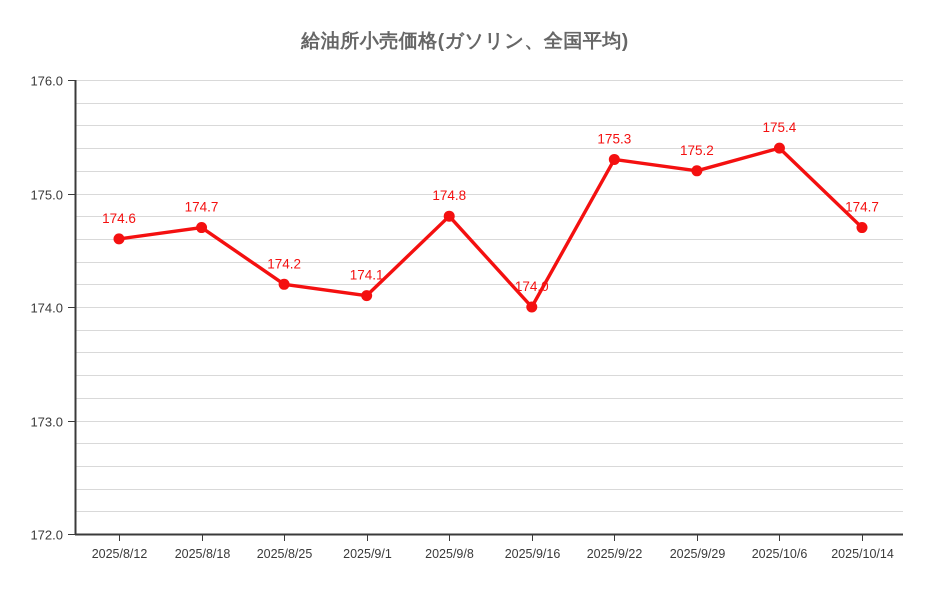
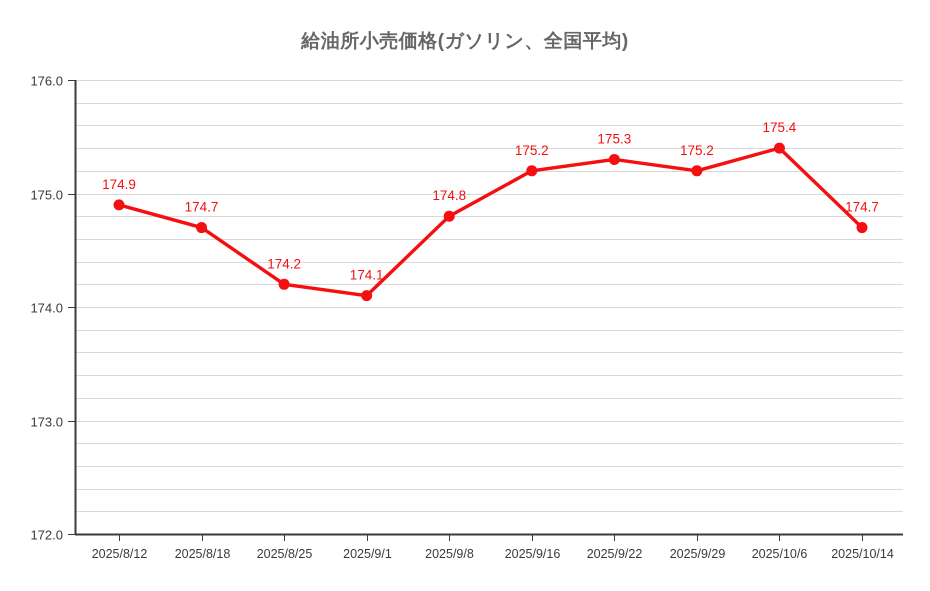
2025/8/12: 174.6 -> 174.9
2025/9/16: 174.0 -> 175.2
